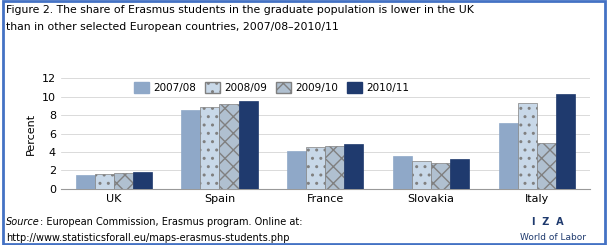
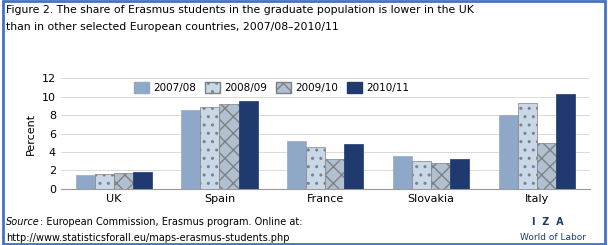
2007/08/France: 4.1 -> 5.2
2009/10/France: 4.6 -> 3.2
2007/08/Italy: 7.1 -> 8.0
